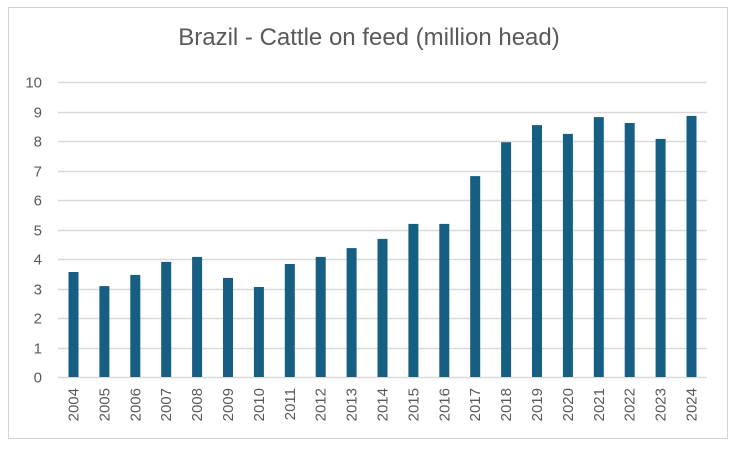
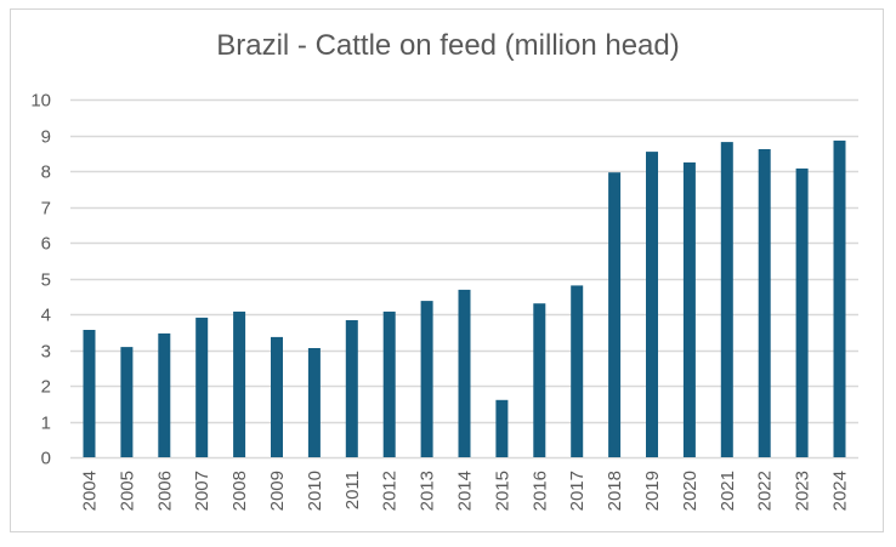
2015: 5.2 -> 1.6
2016: 5.2 -> 4.3
2017: 6.8 -> 4.8
